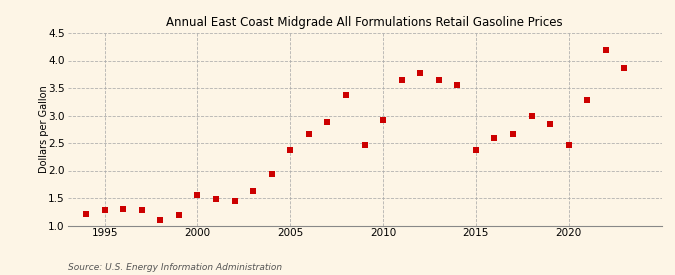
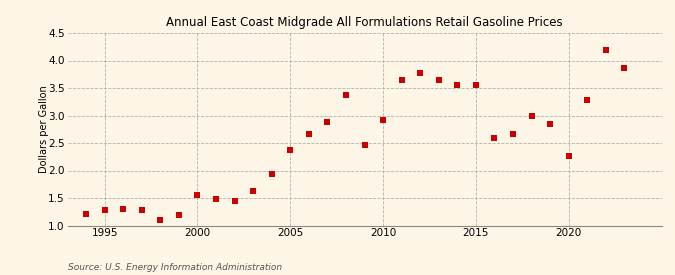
2015: 2.37 -> 3.56
2020: 2.46 -> 2.26
